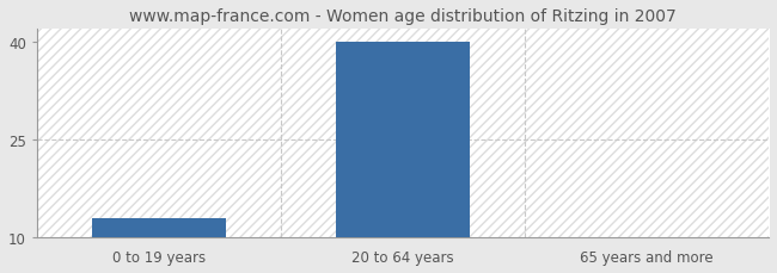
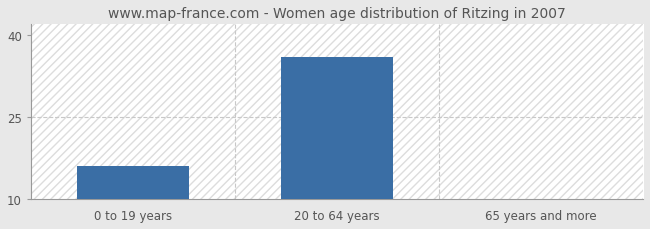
0 to 19 years: 13 -> 16
20 to 64 years: 40 -> 36
